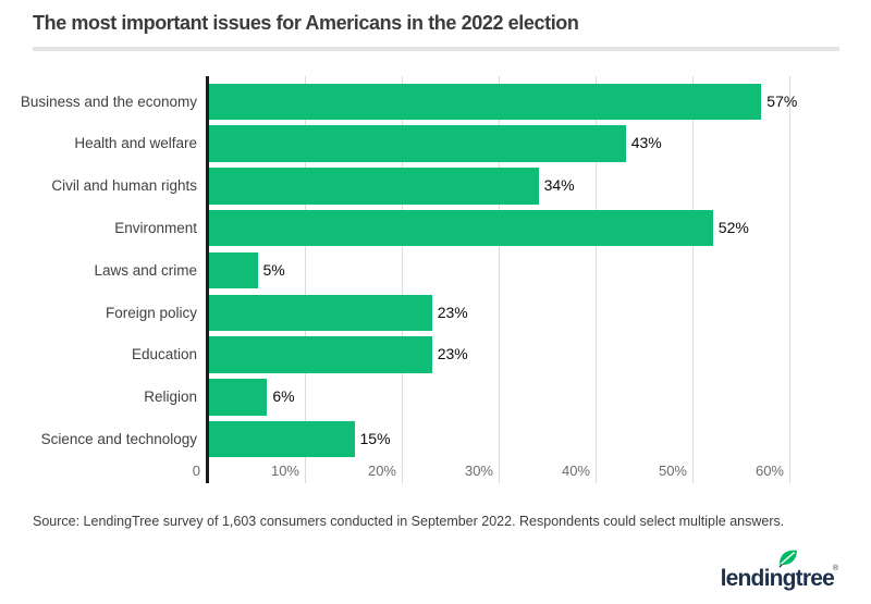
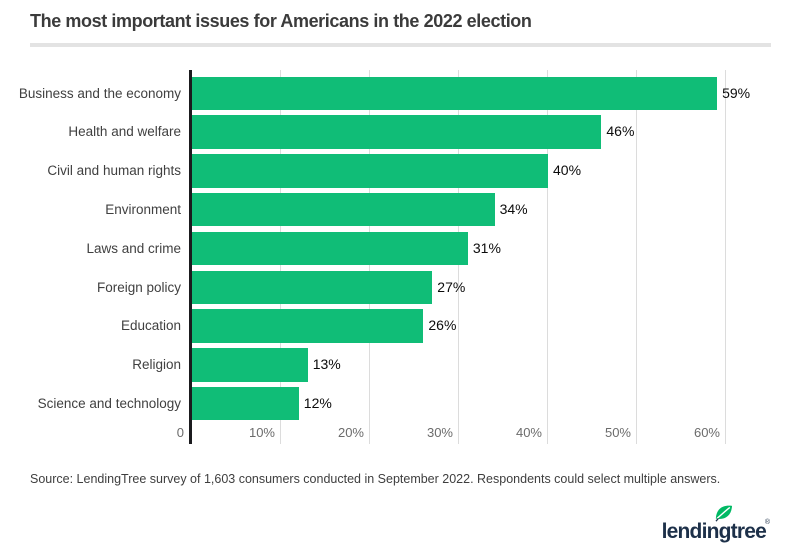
Business and the economy: 57% -> 59%
Health and welfare: 43% -> 46%
Civil and human rights: 34% -> 40%
Environment: 52% -> 34%
Laws and crime: 5% -> 31%
Foreign policy: 23% -> 27%
Education: 23% -> 26%
Religion: 6% -> 13%
Science and technology: 15% -> 12%
